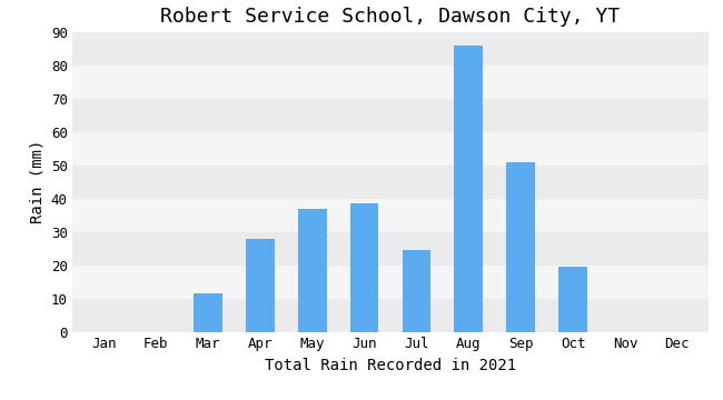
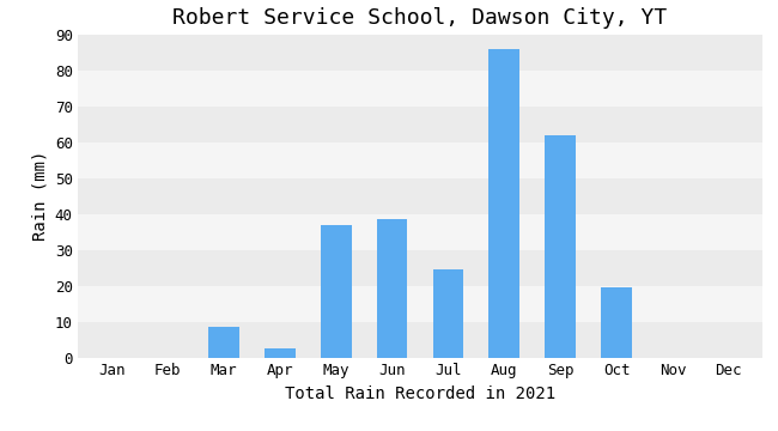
Mar: 11.5 -> 8.5
Apr: 28.0 -> 2.5
Sep: 51.0 -> 62.0
